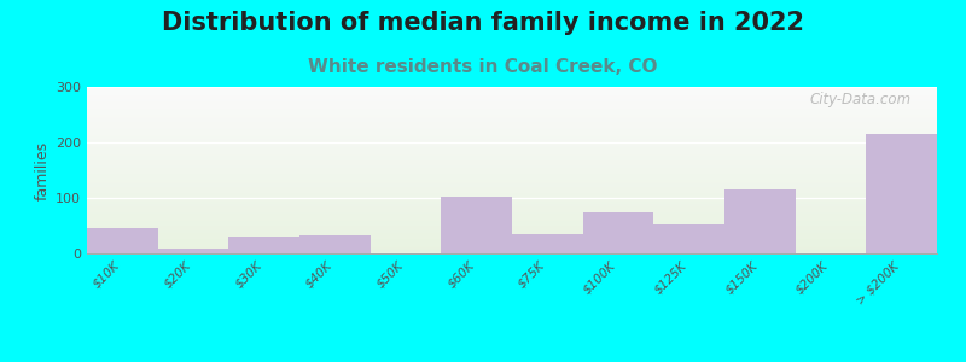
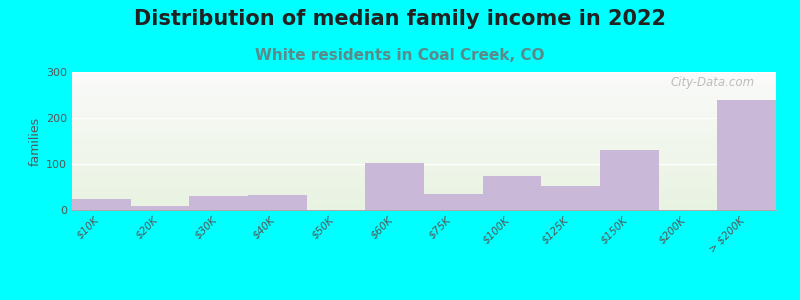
$10K: 45 -> 25
$150K: 115 -> 130
> $200K: 215 -> 240
